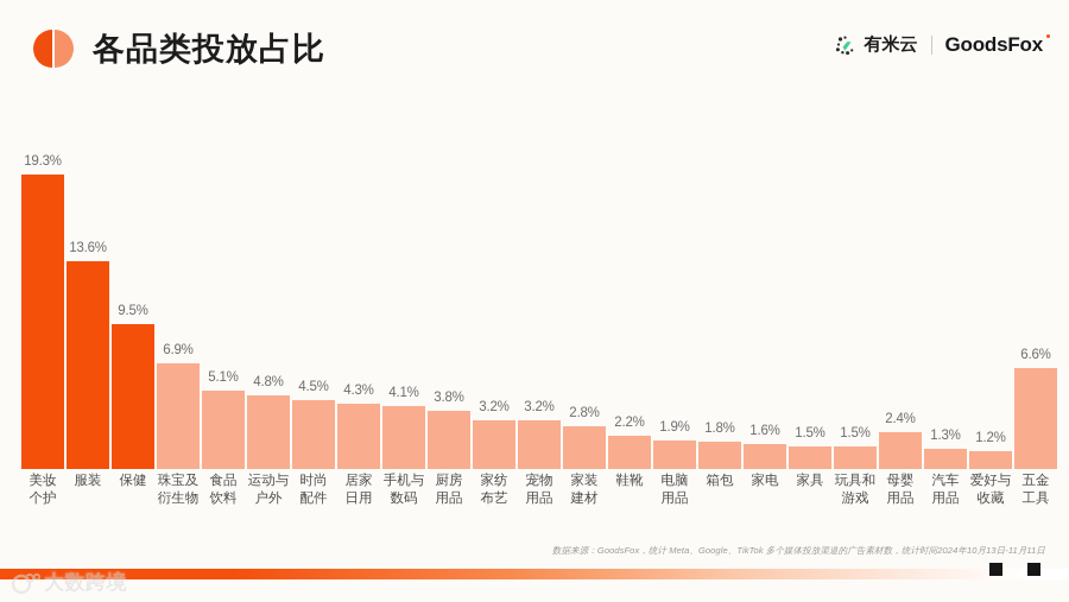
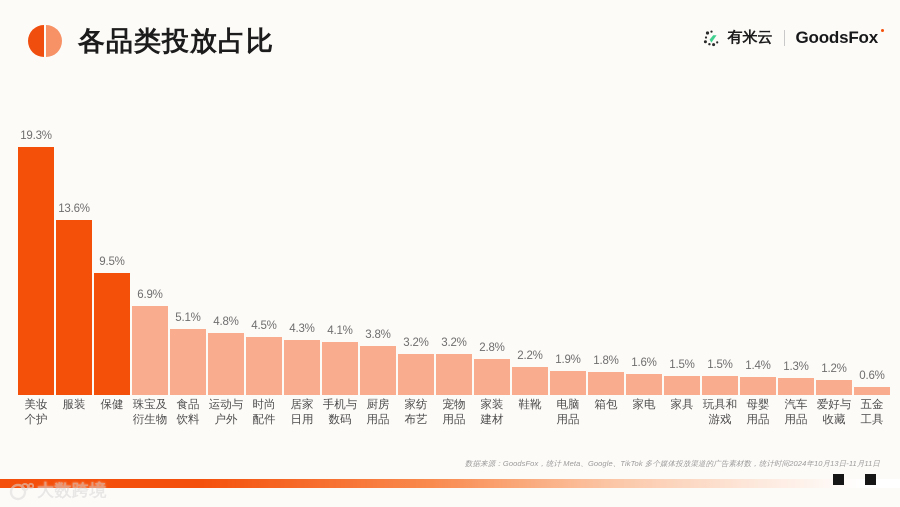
母婴用品: 2.4% -> 1.4%
五金工具: 6.6% -> 0.6%
